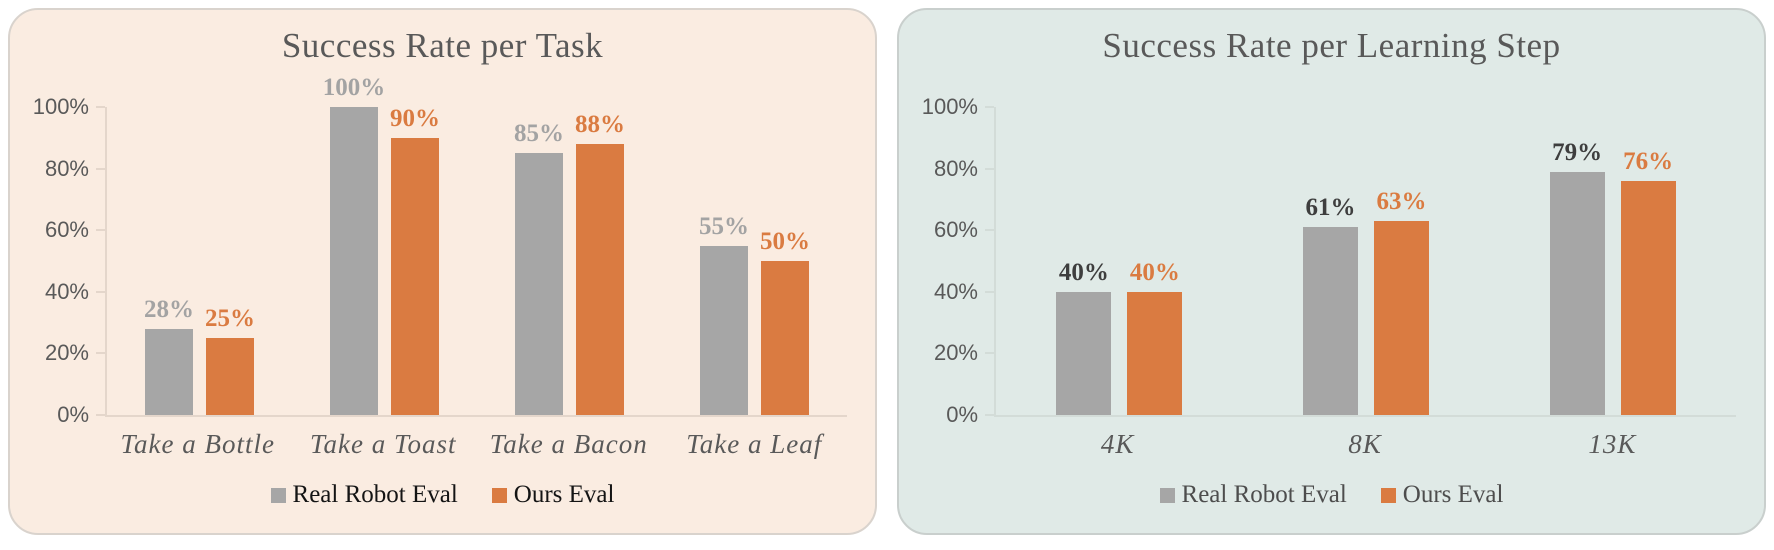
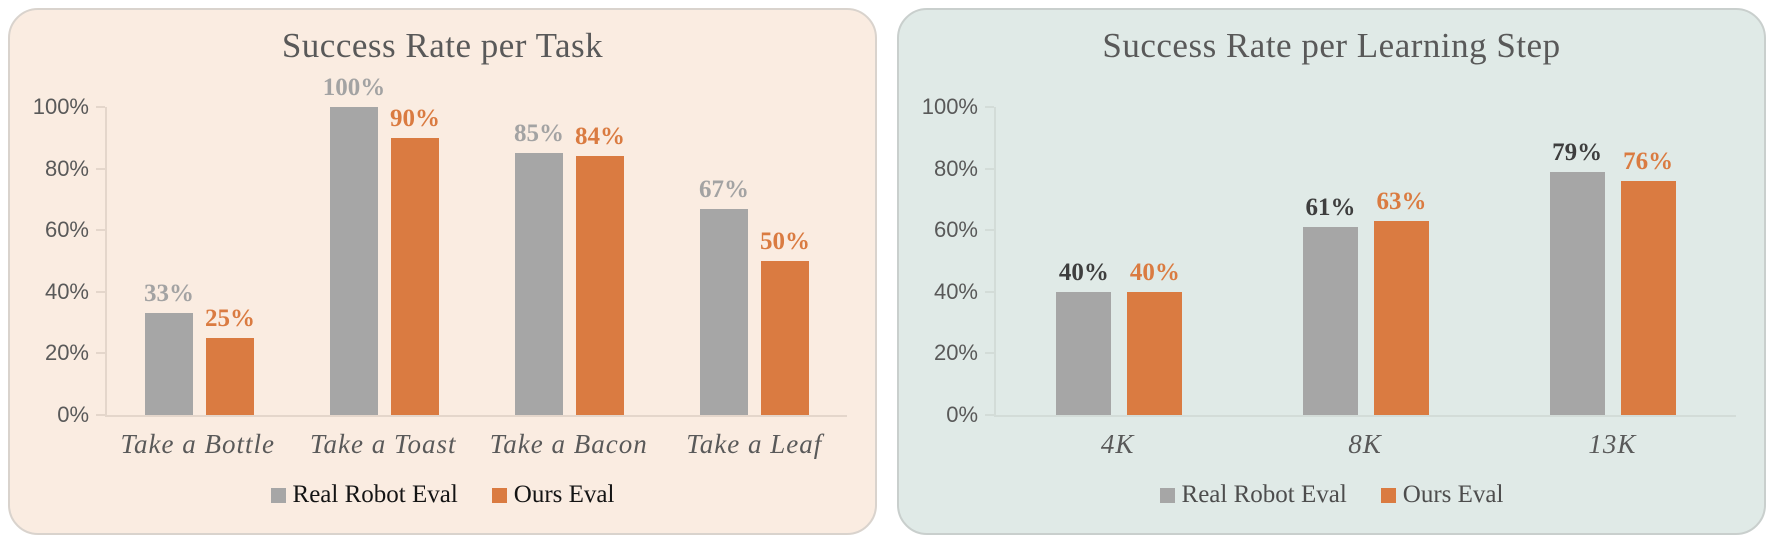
Success Rate per Task/Real Robot Eval/Take a Bottle: 28% -> 33%
Success Rate per Task/Ours Eval/Take a Bacon: 88% -> 84%
Success Rate per Task/Real Robot Eval/Take a Leaf: 55% -> 67%
